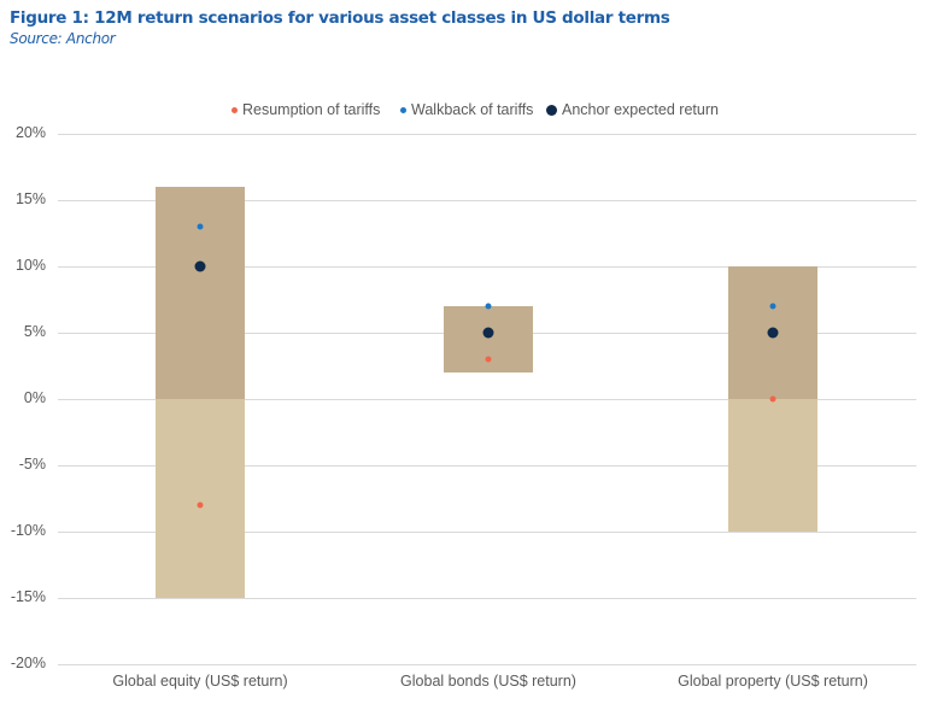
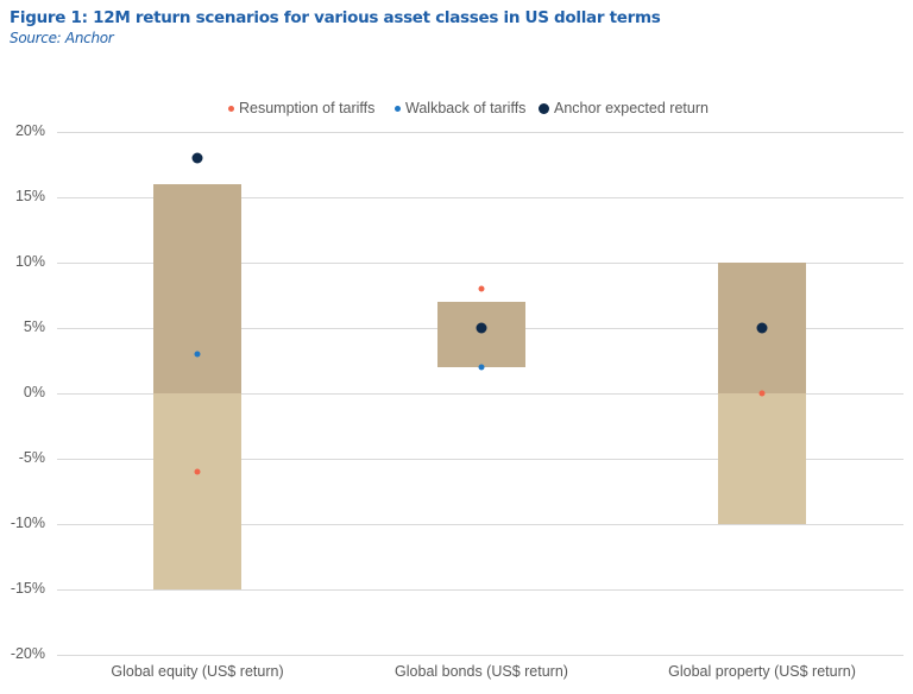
Resumption of tariffs/Global equity (US$ return): -8% -> -6%
Walkback of tariffs/Global equity (US$ return): 13% -> 3%
Anchor expected return/Global equity (US$ return): 10% -> 18%
Resumption of tariffs/Global bonds (US$ return): 3% -> 8%
Walkback of tariffs/Global bonds (US$ return): 7% -> 2%
Walkback of tariffs/Global property (US$ return): 7% -> 5%
